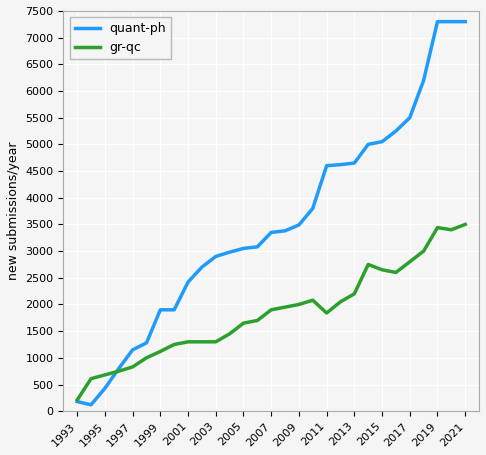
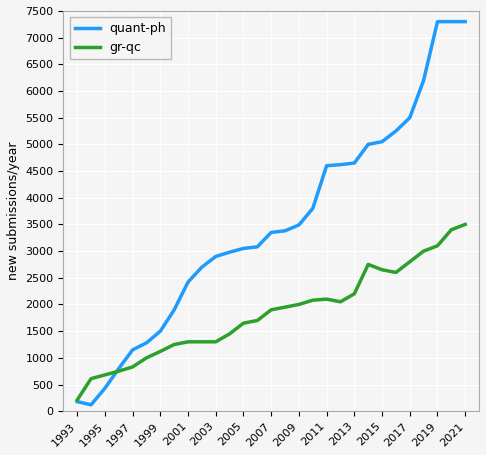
quant-ph/1999: 1900 -> 1500
gr-qc/2011: 1840 -> 2100
gr-qc/2019: 3440 -> 3100
